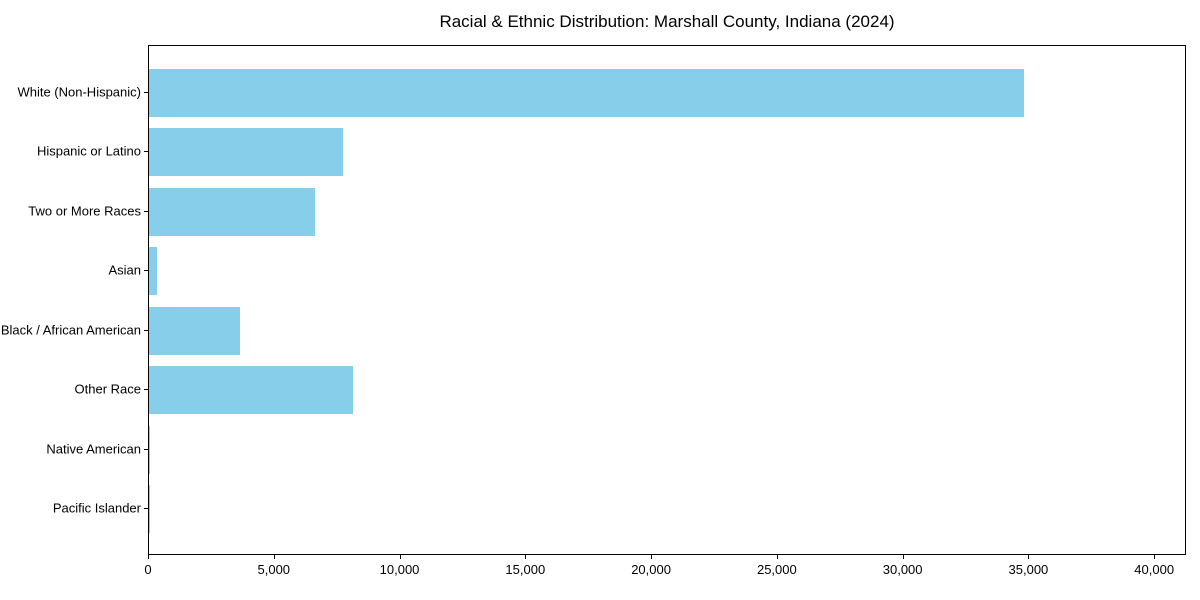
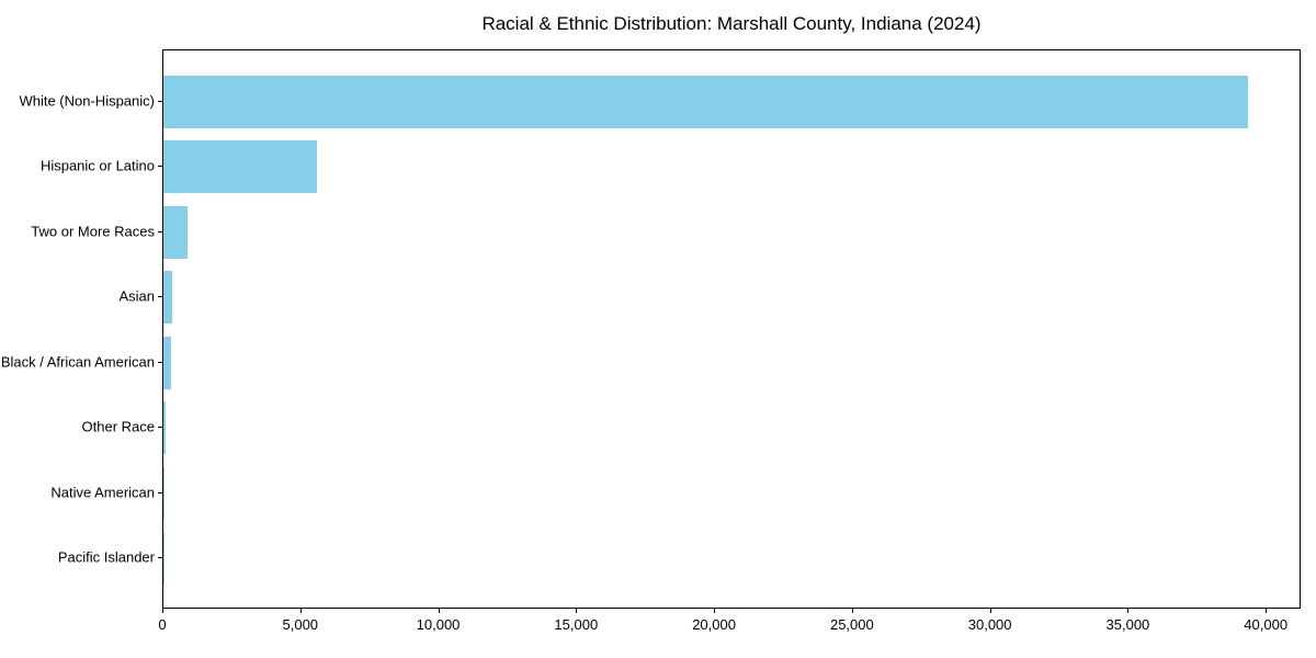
White (Non-Hispanic): 34800 -> 39300
Hispanic or Latino: 7700 -> 5600
Two or More Races: 6600 -> 900
Black / African American: 3600 -> 300
Other Race: 8100 -> 100
